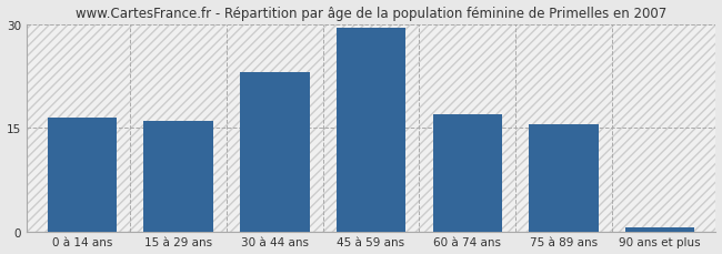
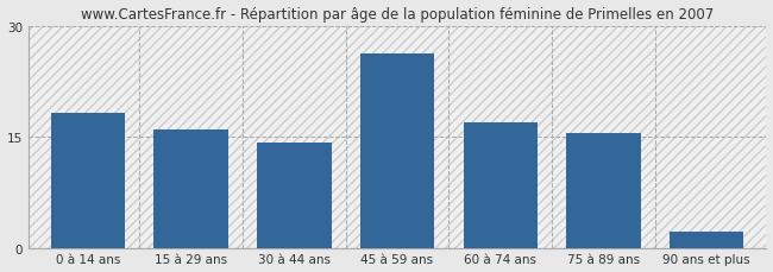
0 à 14 ans: 16.5 -> 18.2
30 à 44 ans: 23.0 -> 14.2
45 à 59 ans: 29.5 -> 26.2
90 ans et plus: 0.5 -> 2.2
